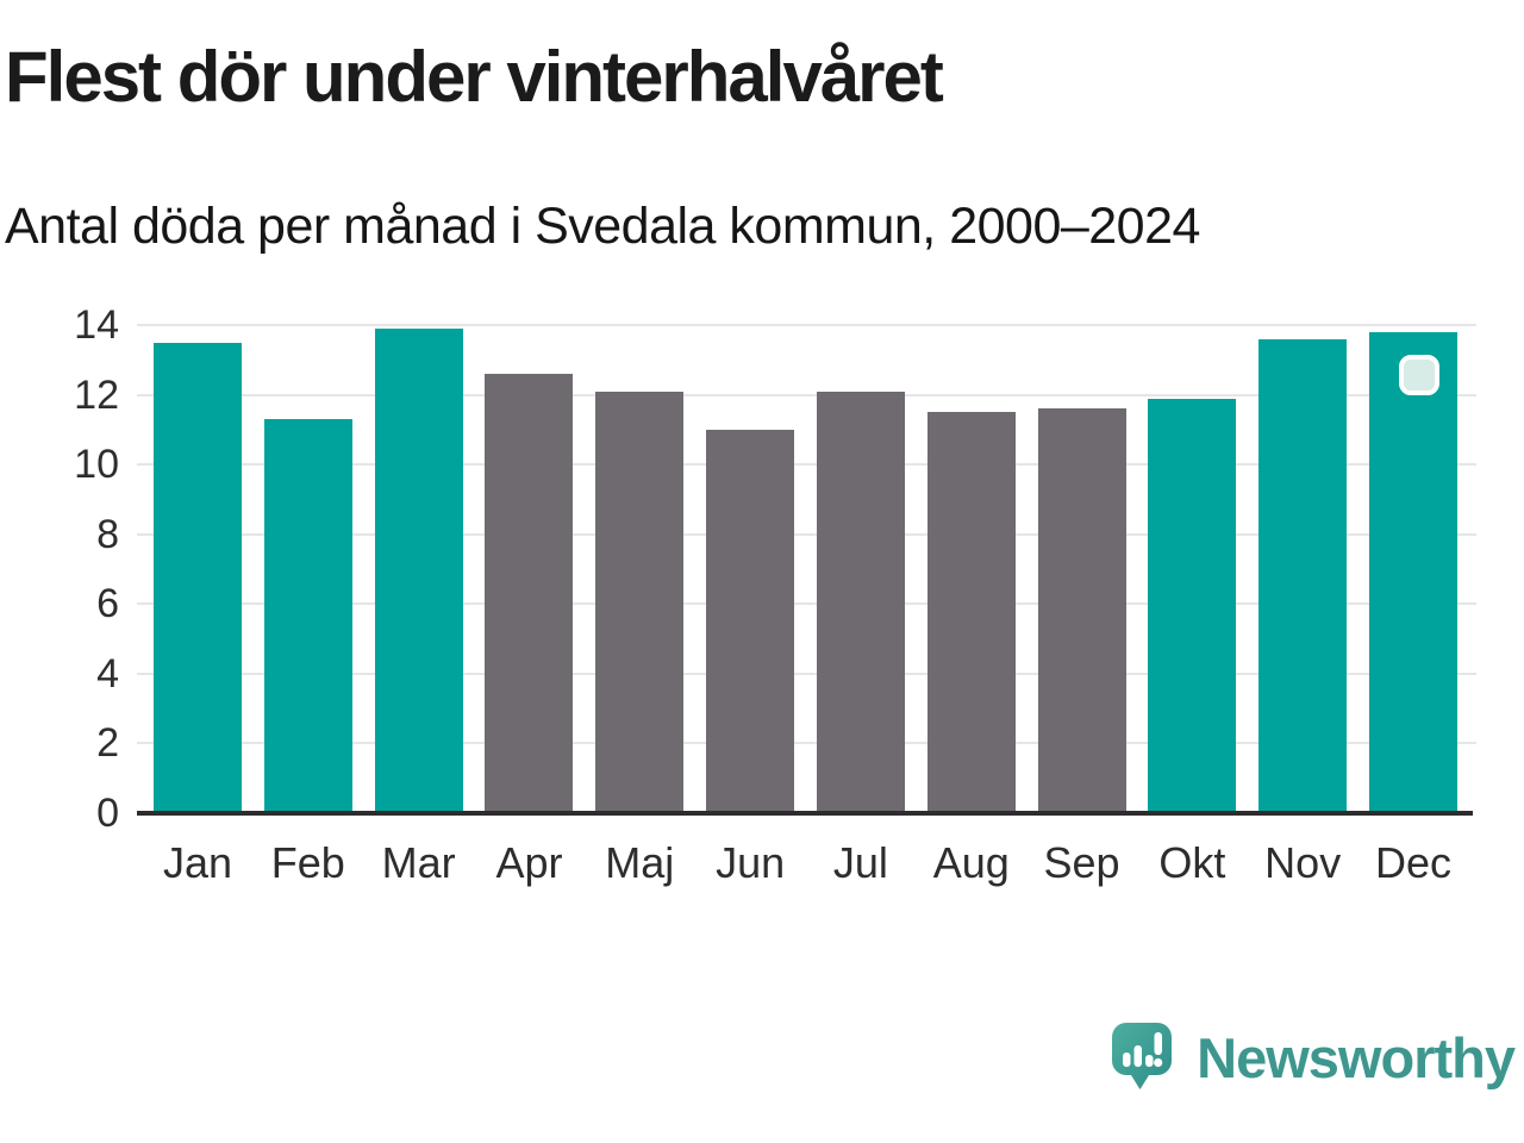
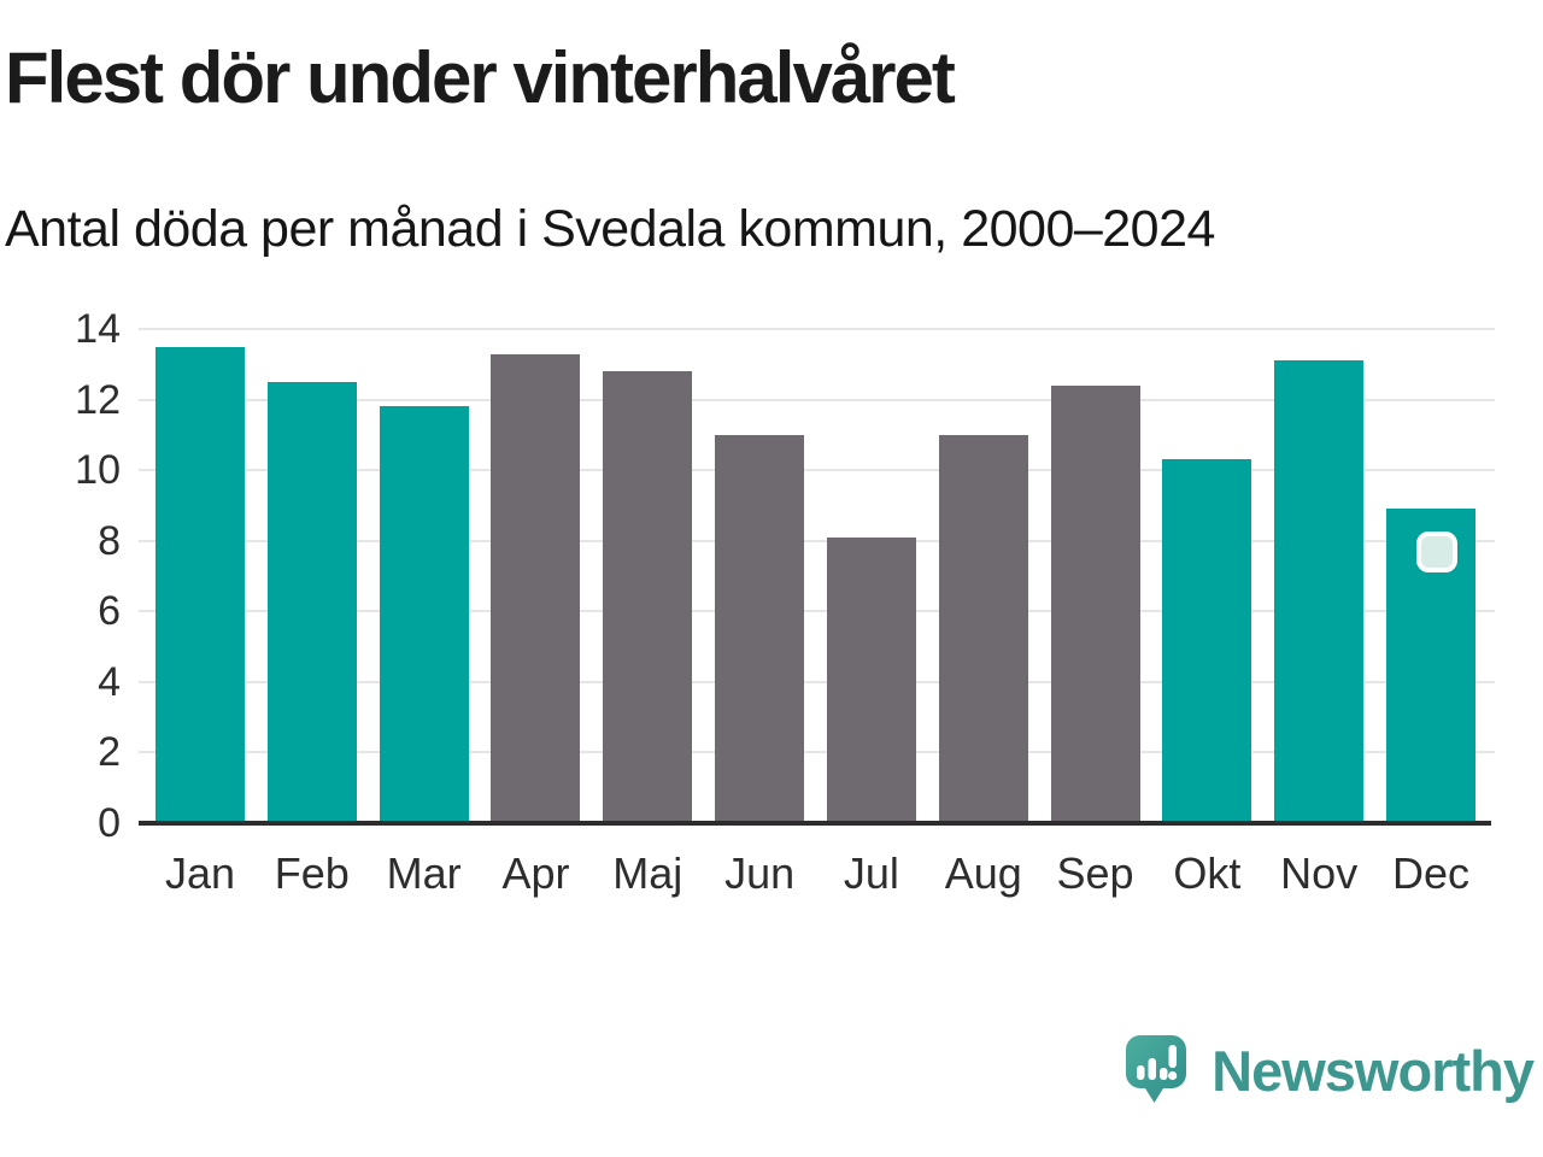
Feb: 11.3 -> 12.5
Mar: 13.9 -> 11.8
Apr: 12.6 -> 13.3
Maj: 12.1 -> 12.8
Jul: 12.1 -> 8.1
Aug: 11.5 -> 11.0
Sep: 11.6 -> 12.4
Okt: 11.9 -> 10.3
Nov: 13.6 -> 13.1
Dec: 13.8 -> 8.9
